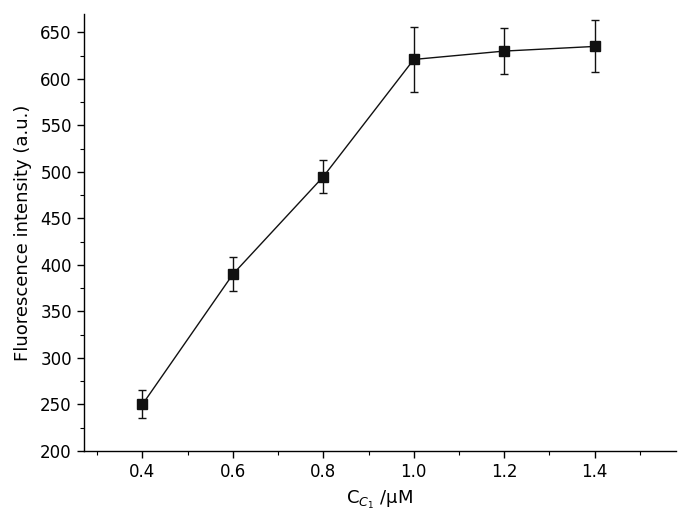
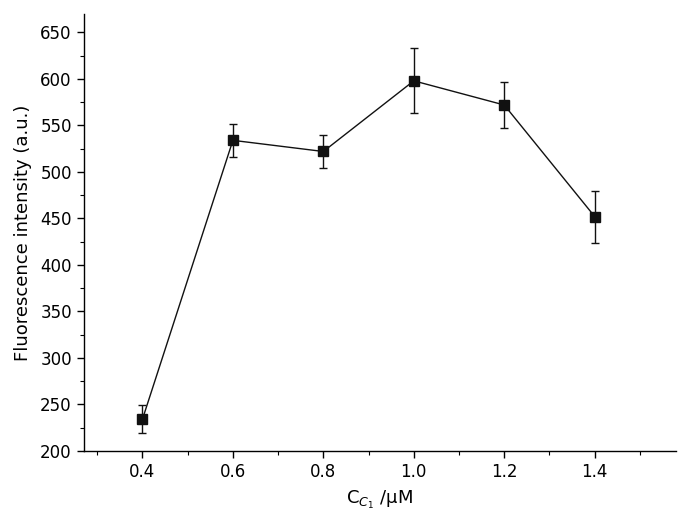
0.4: 250 -> 234
0.6: 390 -> 534
0.8: 495 -> 522
1.0: 621 -> 598
1.2: 630 -> 572
1.4: 635 -> 452
